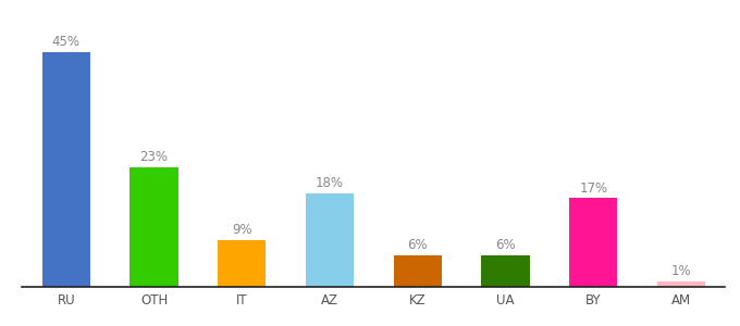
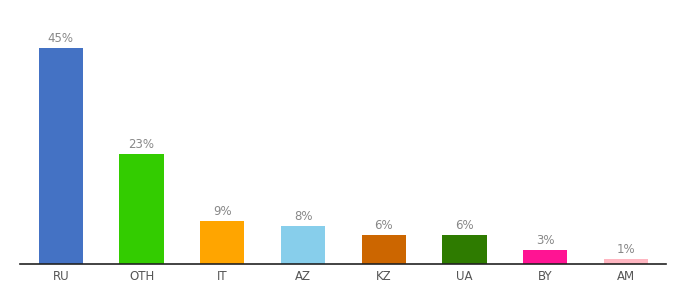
AZ: 18% -> 8%
BY: 17% -> 3%
